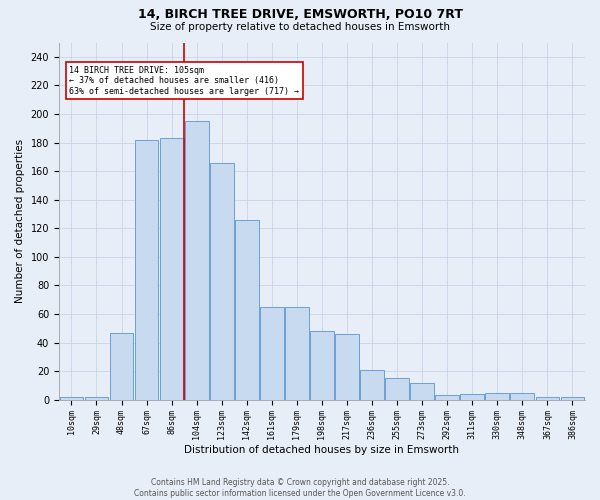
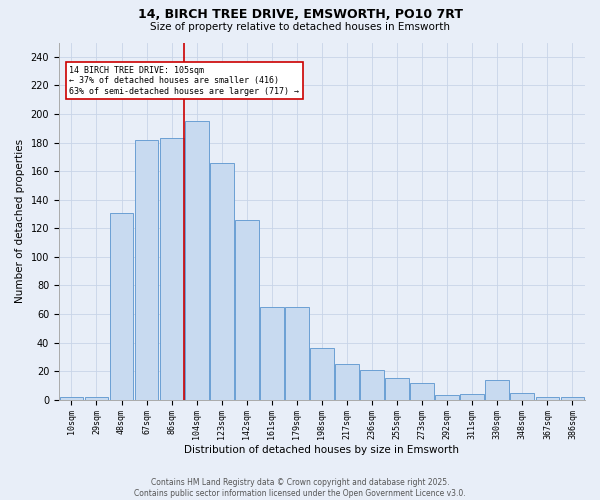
48sqm: 47 -> 131
198sqm: 48 -> 36
217sqm: 46 -> 25
330sqm: 5 -> 14
